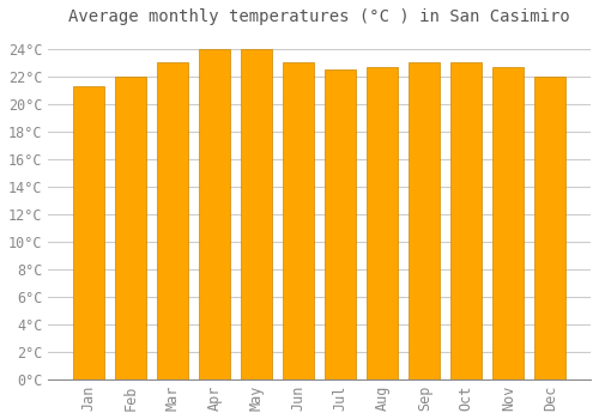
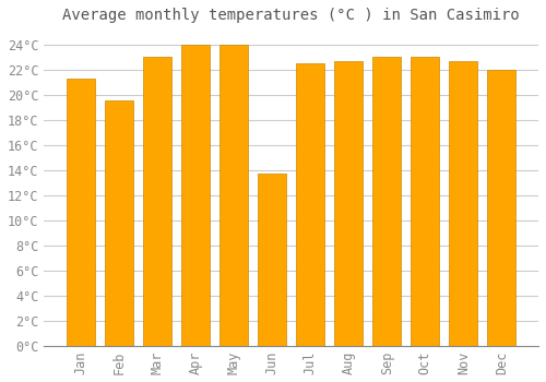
Feb: 22.0°C -> 19.5°C
Jun: 23.0°C -> 13.7°C
